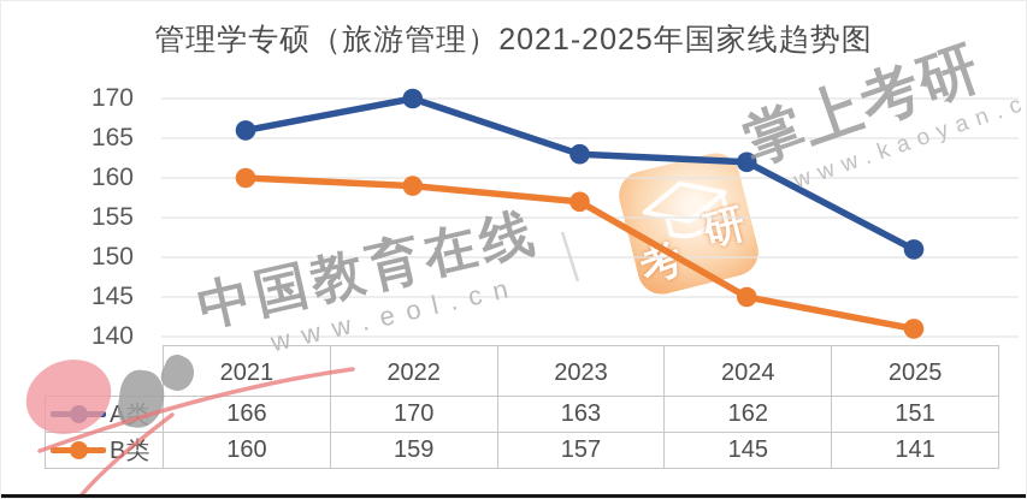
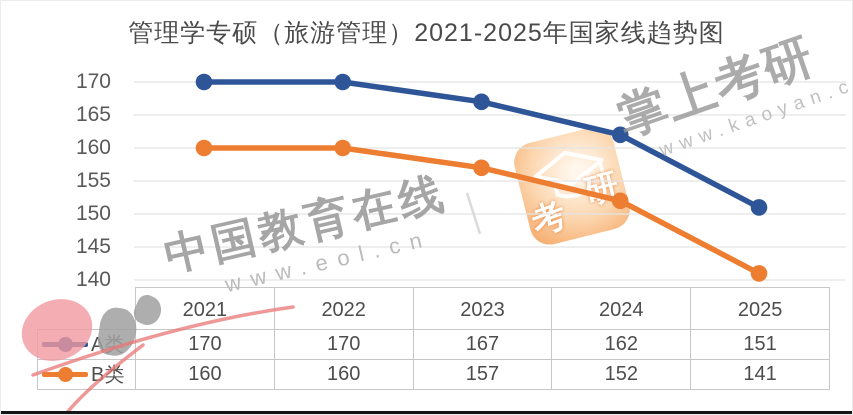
A类/2021: 166 -> 170
B类/2022: 159 -> 160
A类/2023: 163 -> 167
B类/2024: 145 -> 152
